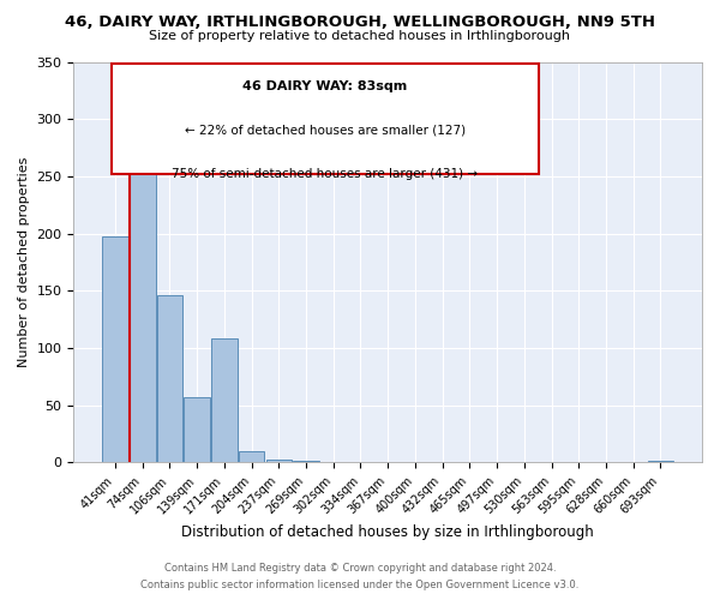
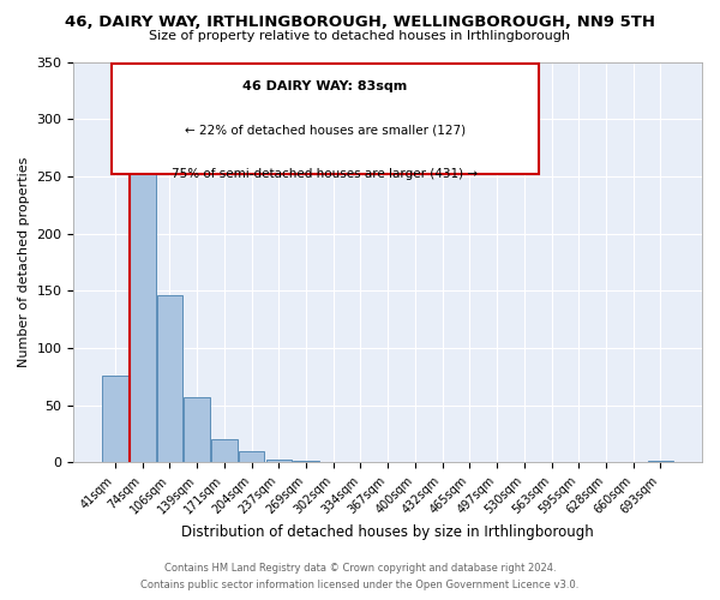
41sqm: 198 -> 76
171sqm: 108 -> 20
